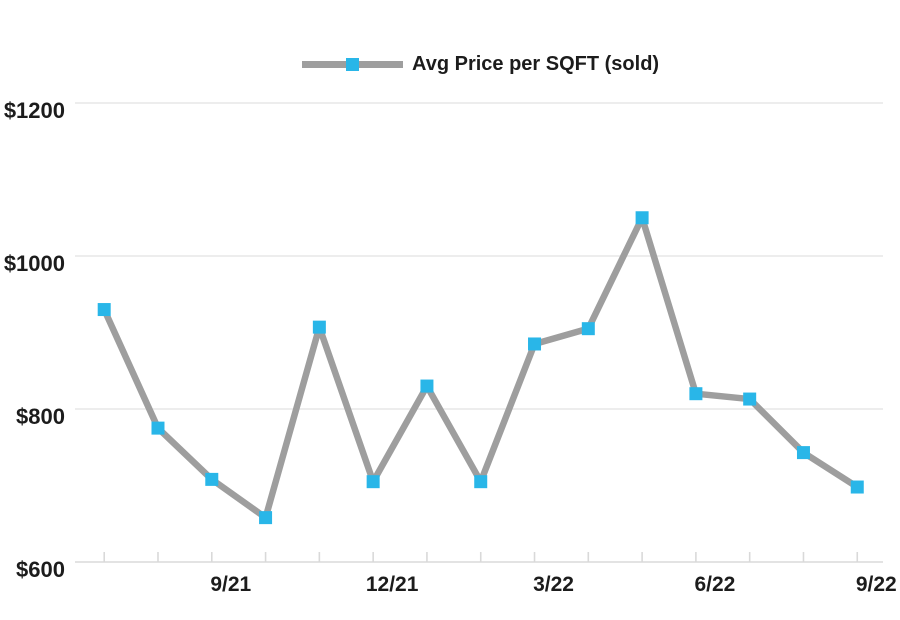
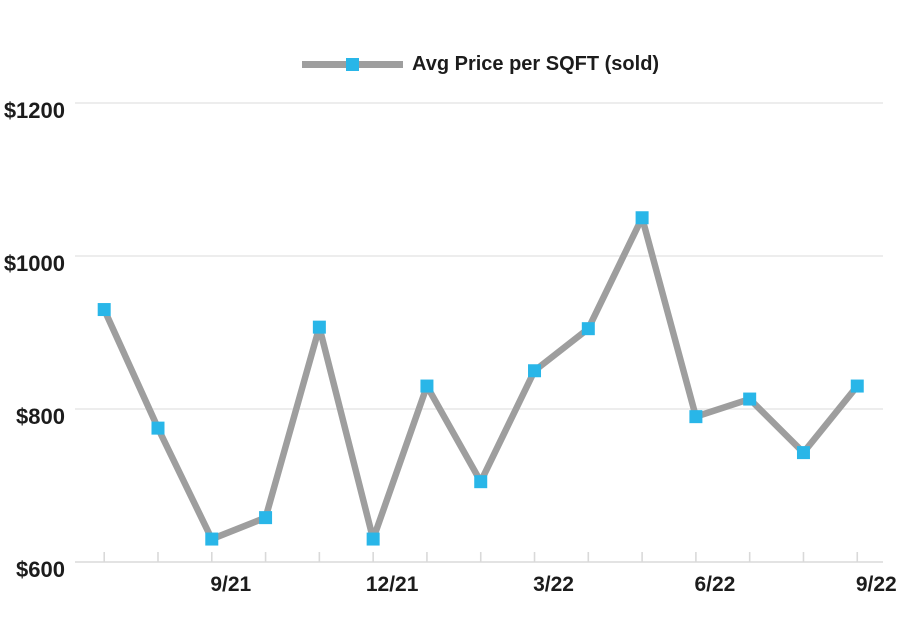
9/21: $710 -> $630
12/21: $700 -> $630
3/22: $880 -> $850
6/22: $820 -> $790
9/22: $700 -> $830
